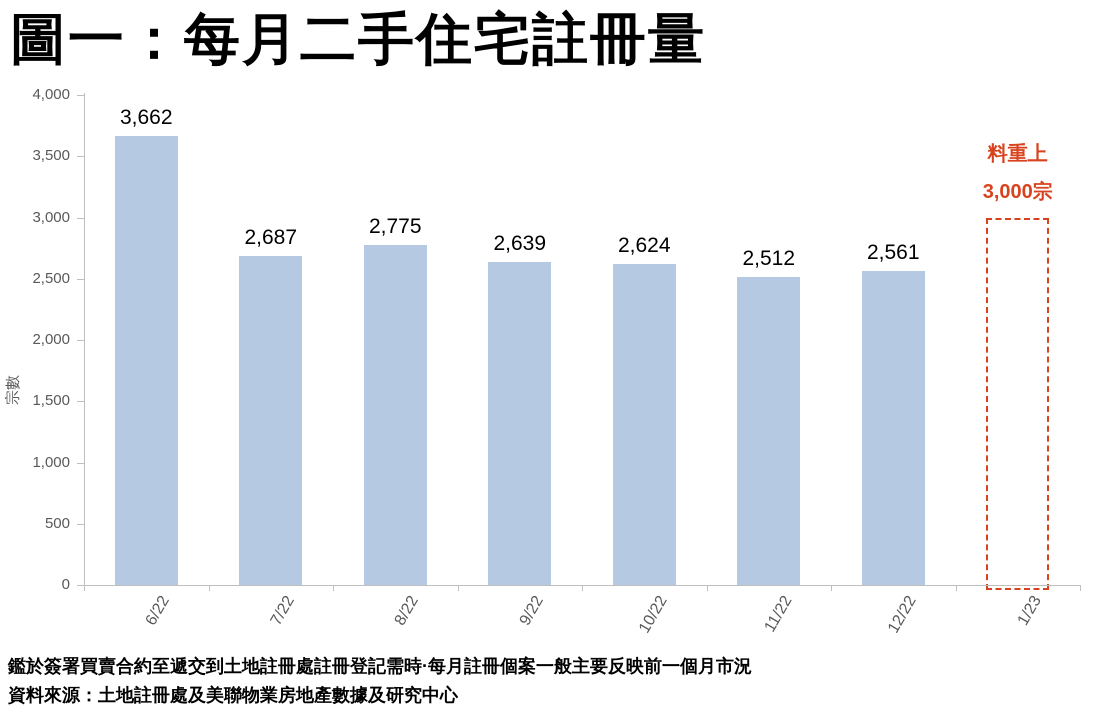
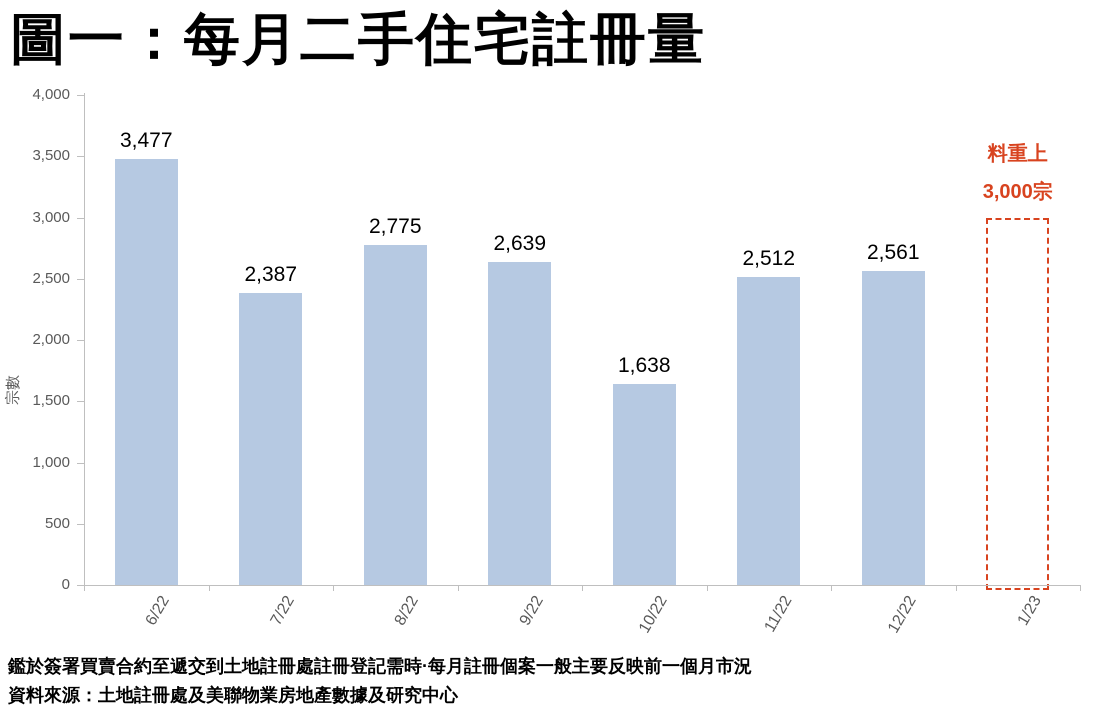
6/22: 3,662 -> 3,477
7/22: 2,687 -> 2,387
10/22: 2,624 -> 1,638
